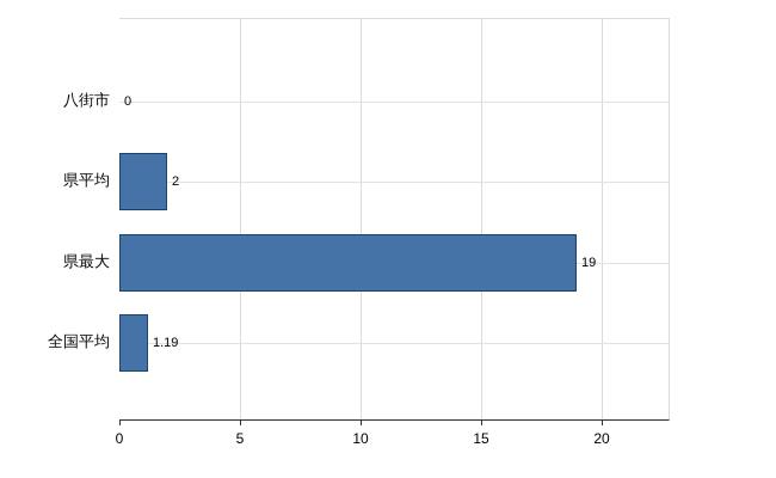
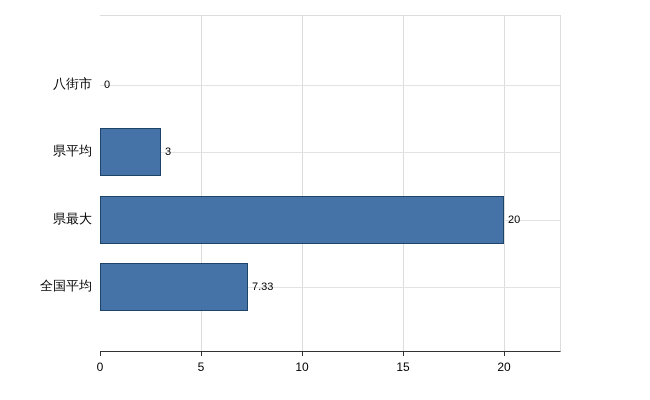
県平均: 2 -> 3
県最大: 19 -> 20
全国平均: 1.19 -> 7.33
